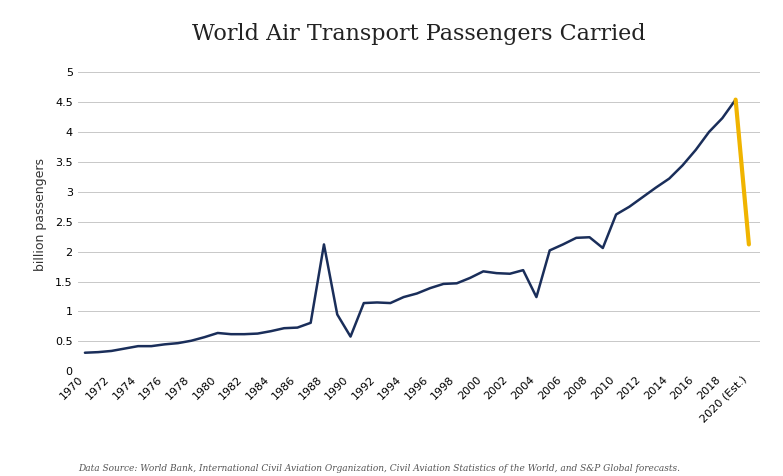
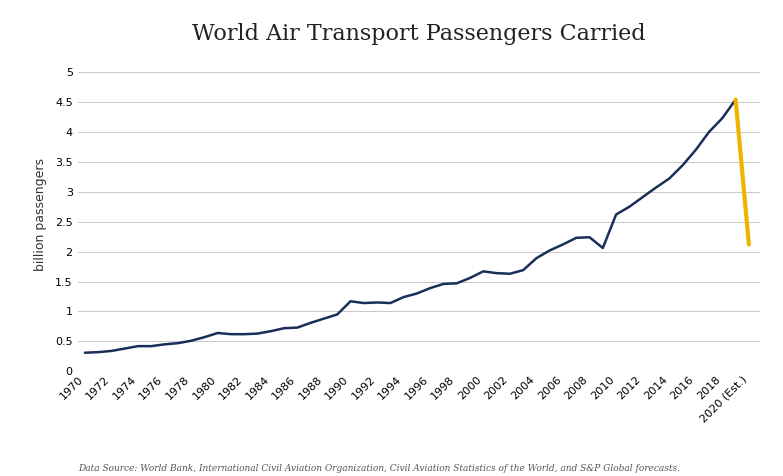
1988: 2.12 -> 0.88
1990: 0.58 -> 1.17
2004: 1.24 -> 1.89
